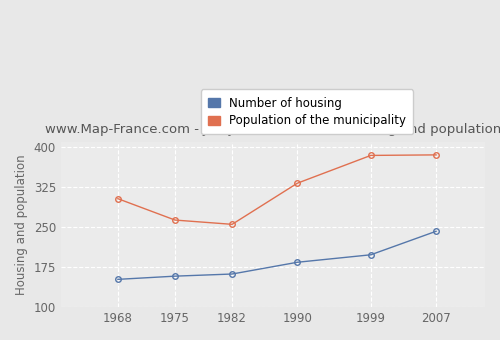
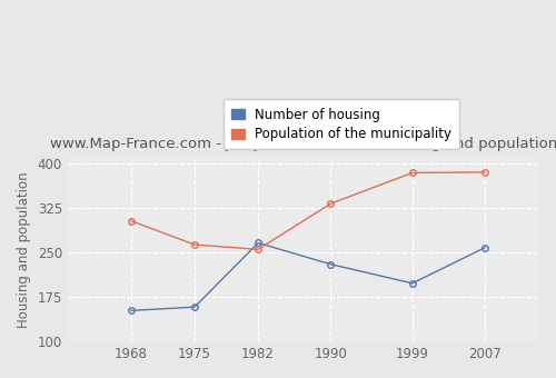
Number of housing/1982: 162 -> 266
Number of housing/1990: 184 -> 230
Number of housing/2007: 242 -> 258
